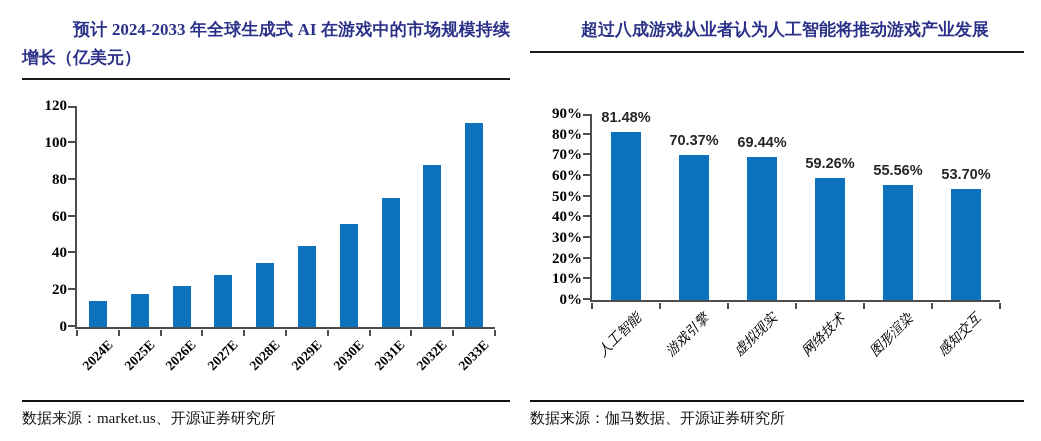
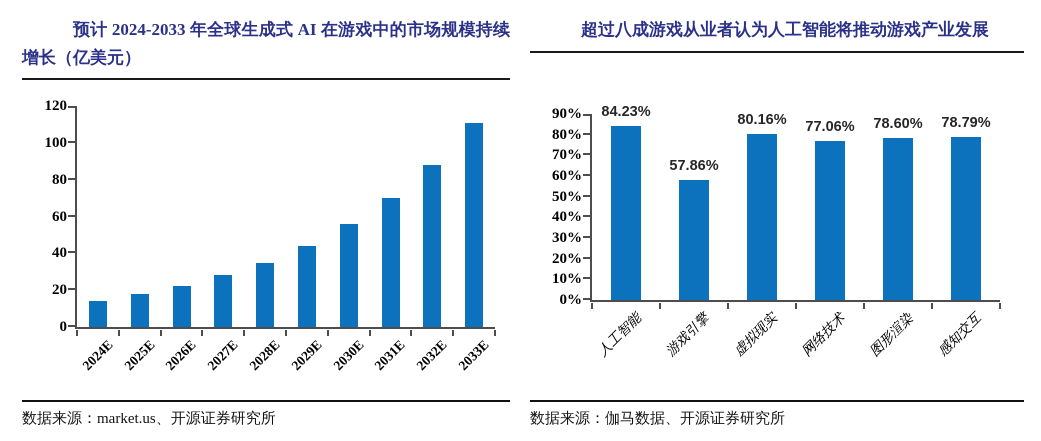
超过八成游戏从业者认为人工智能将推动游戏产业发展/人工智能: 81.48% -> 84.23%
超过八成游戏从业者认为人工智能将推动游戏产业发展/游戏引擎: 70.37% -> 57.86%
超过八成游戏从业者认为人工智能将推动游戏产业发展/虚拟现实: 69.44% -> 80.16%
超过八成游戏从业者认为人工智能将推动游戏产业发展/网络技术: 59.26% -> 77.06%
超过八成游戏从业者认为人工智能将推动游戏产业发展/图形渲染: 55.56% -> 78.60%
超过八成游戏从业者认为人工智能将推动游戏产业发展/感知交互: 53.70% -> 78.79%
